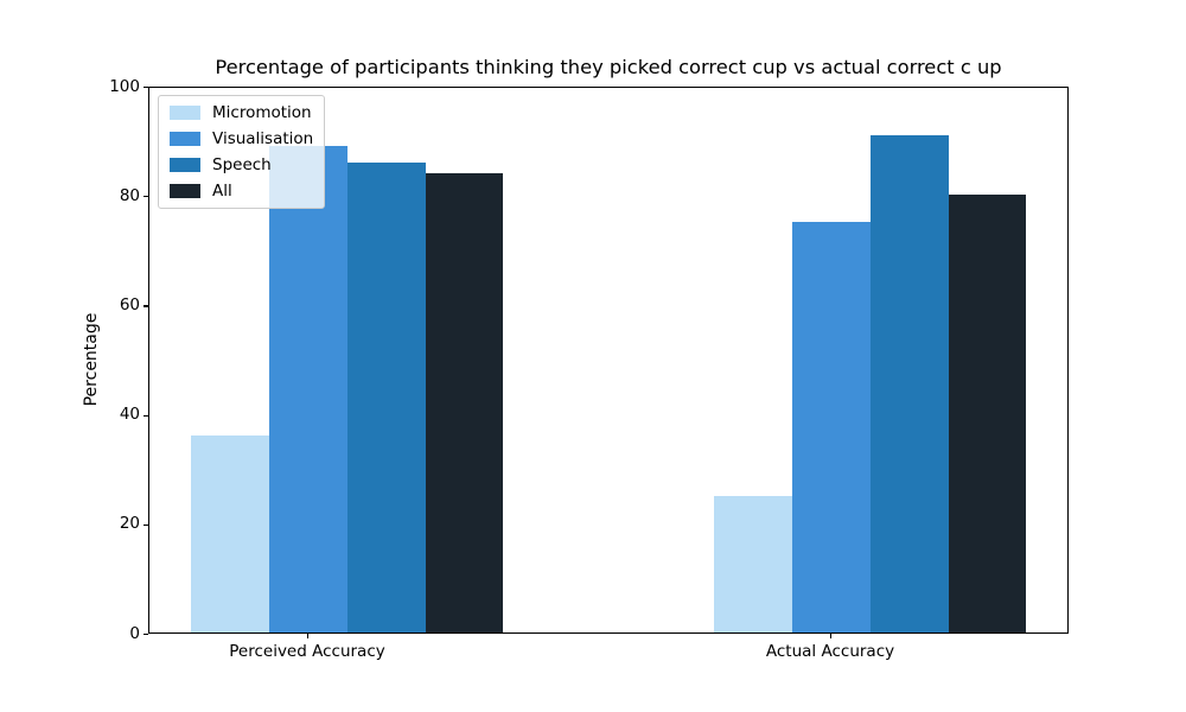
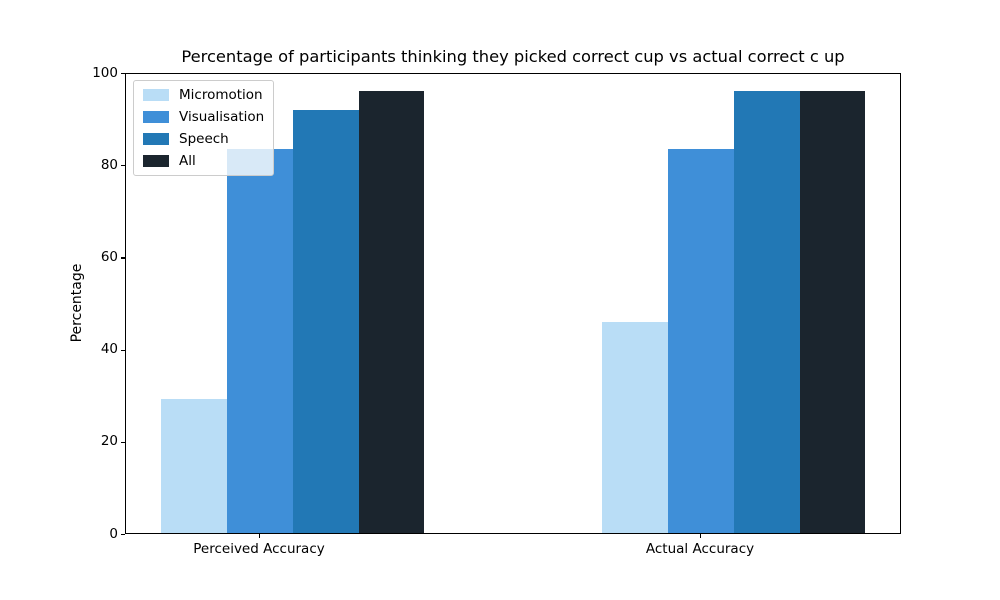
Micromotion/Perceived Accuracy: 36 -> 29
Visualisation/Perceived Accuracy: 89 -> 83
Speech/Perceived Accuracy: 86 -> 92
All/Perceived Accuracy: 84 -> 96
Micromotion/Actual Accuracy: 25 -> 46
Visualisation/Actual Accuracy: 75 -> 83
Speech/Actual Accuracy: 91 -> 96
All/Actual Accuracy: 80 -> 96
